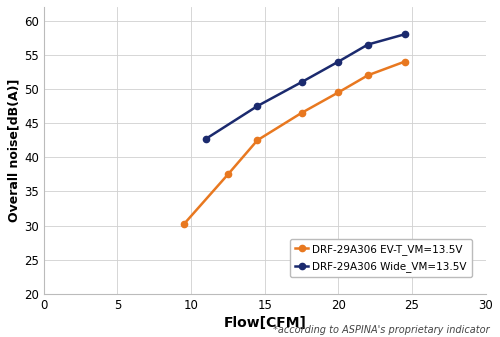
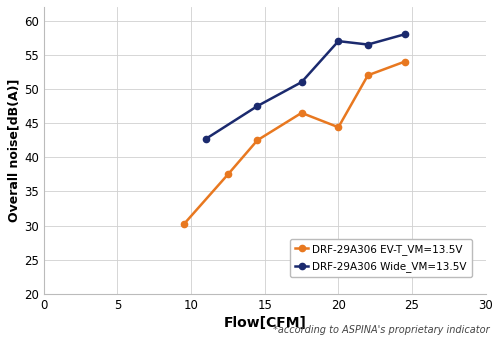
DRF-29A306 EV-T_VM=13.5V/20: 49.5 -> 44.4
DRF-29A306 Wide_VM=13.5V/20: 54.0 -> 57.0
